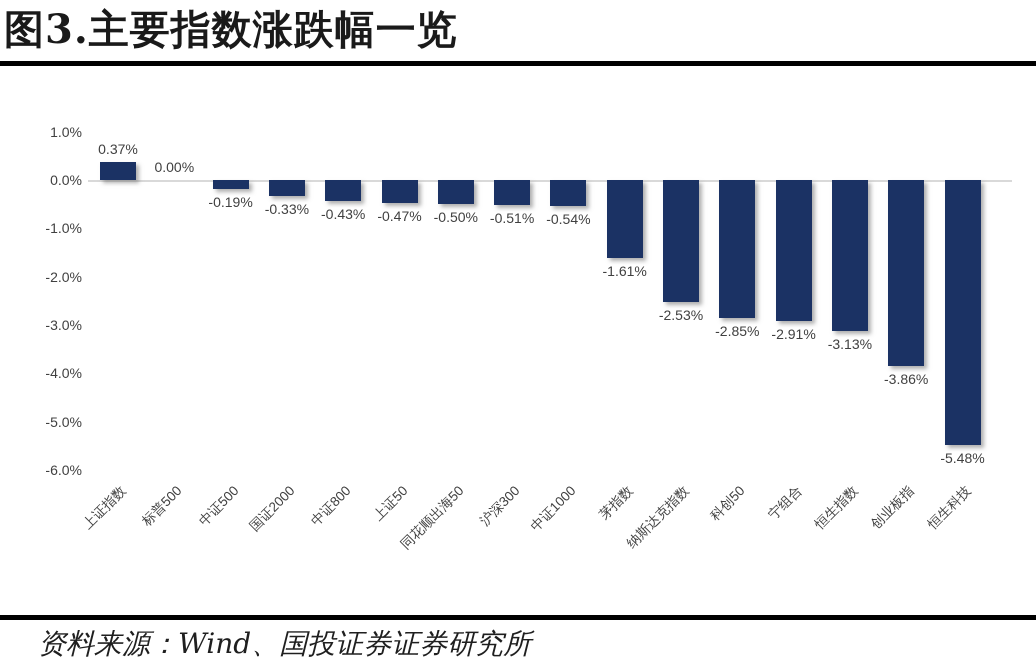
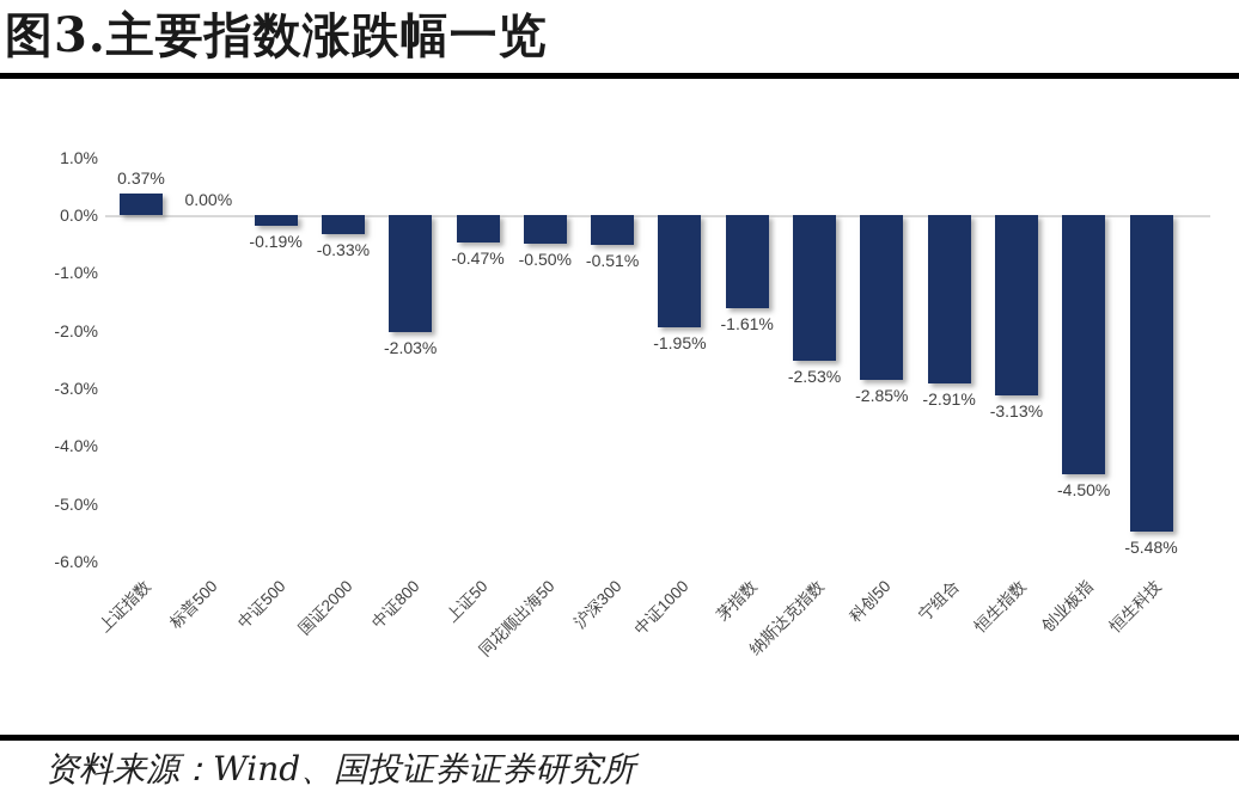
中证800: -0.43% -> -2.03%
中证1000: -0.54% -> -1.95%
创业板指: -3.86% -> -4.50%
